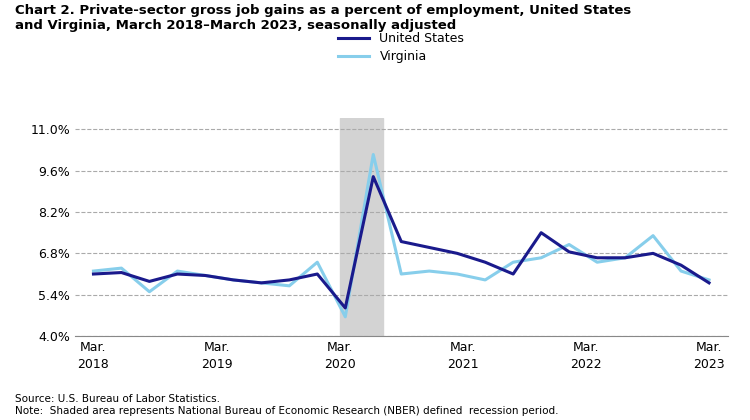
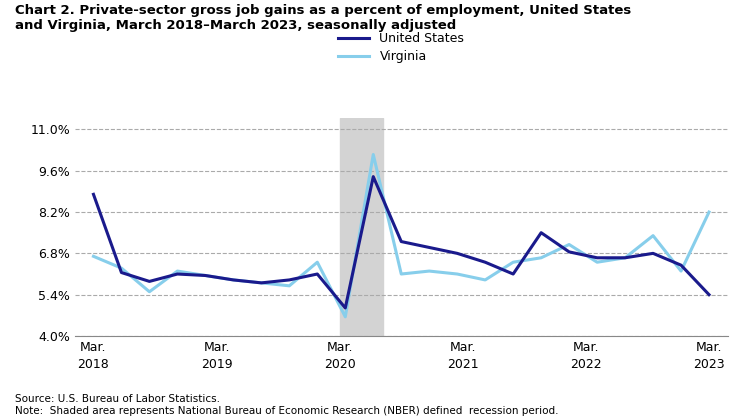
United States/Mar. 2018: 6.10% -> 8.80%
Virginia/Mar. 2018: 6.20% -> 6.70%
United States/Mar. 2023: 5.80% -> 5.40%
Virginia/Mar. 2023: 5.90% -> 8.20%
